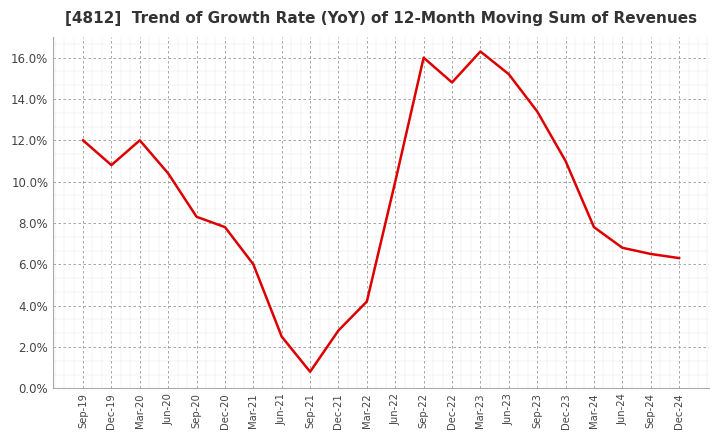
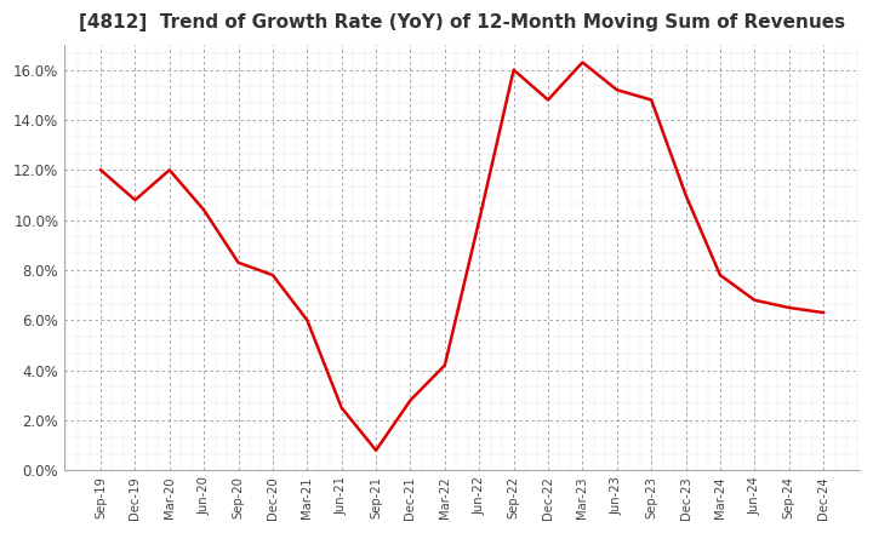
Sep-23: 13.4% -> 14.8%
